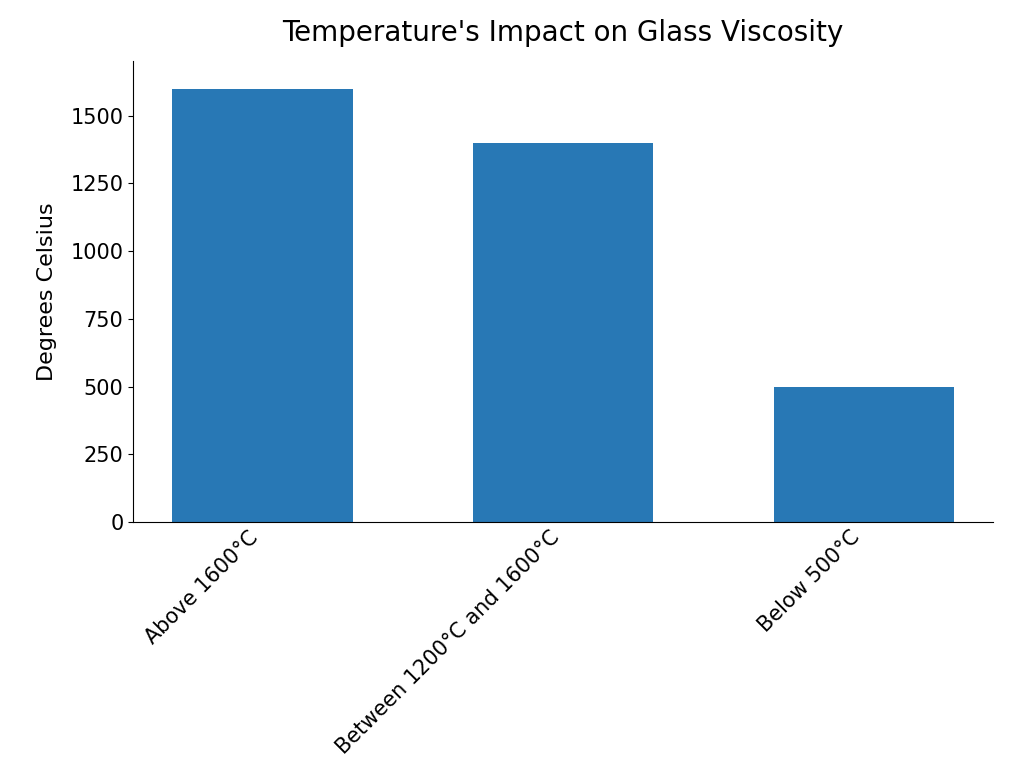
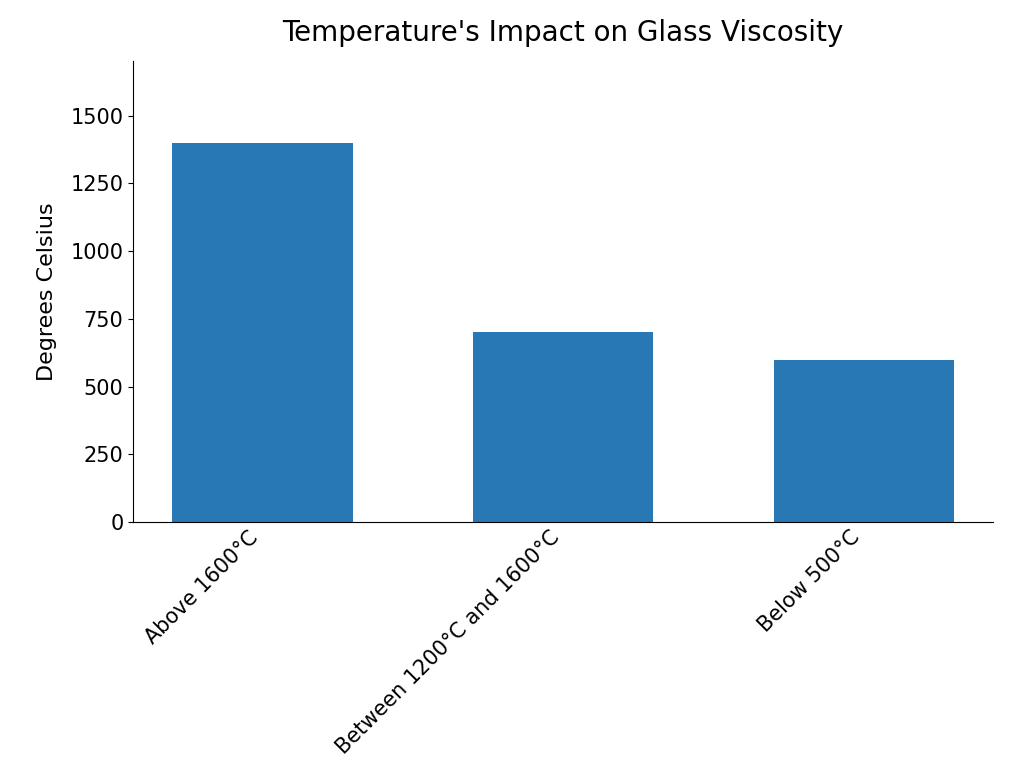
Above 1600°C: 1600 -> 1400
Between 1200°C and 1600°C: 1400 -> 700
Below 500°C: 500 -> 600
